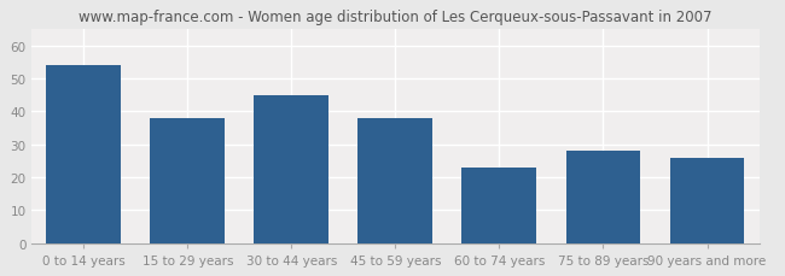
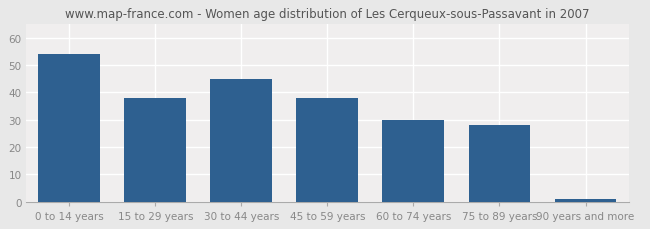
60 to 74 years: 23 -> 30
90 years and more: 26 -> 1
